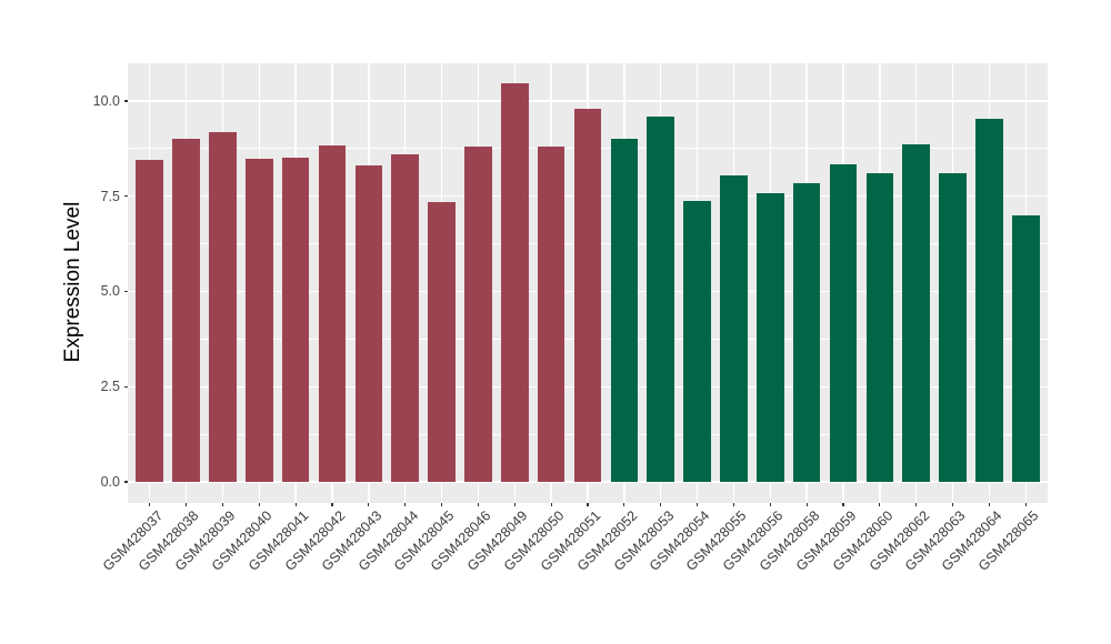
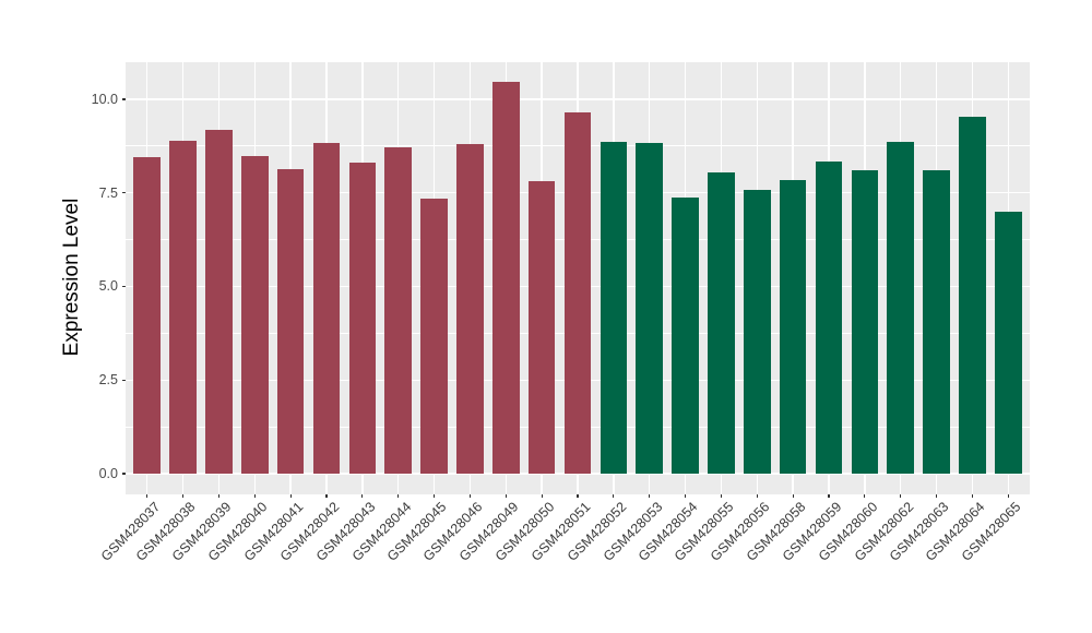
GSM428038: 9.0 -> 8.9
GSM428041: 8.5 -> 8.1
GSM428044: 8.6 -> 8.7
GSM428050: 8.8 -> 7.8
GSM428051: 9.8 -> 9.7
GSM428052: 9.0 -> 8.9
GSM428053: 9.6 -> 8.8
